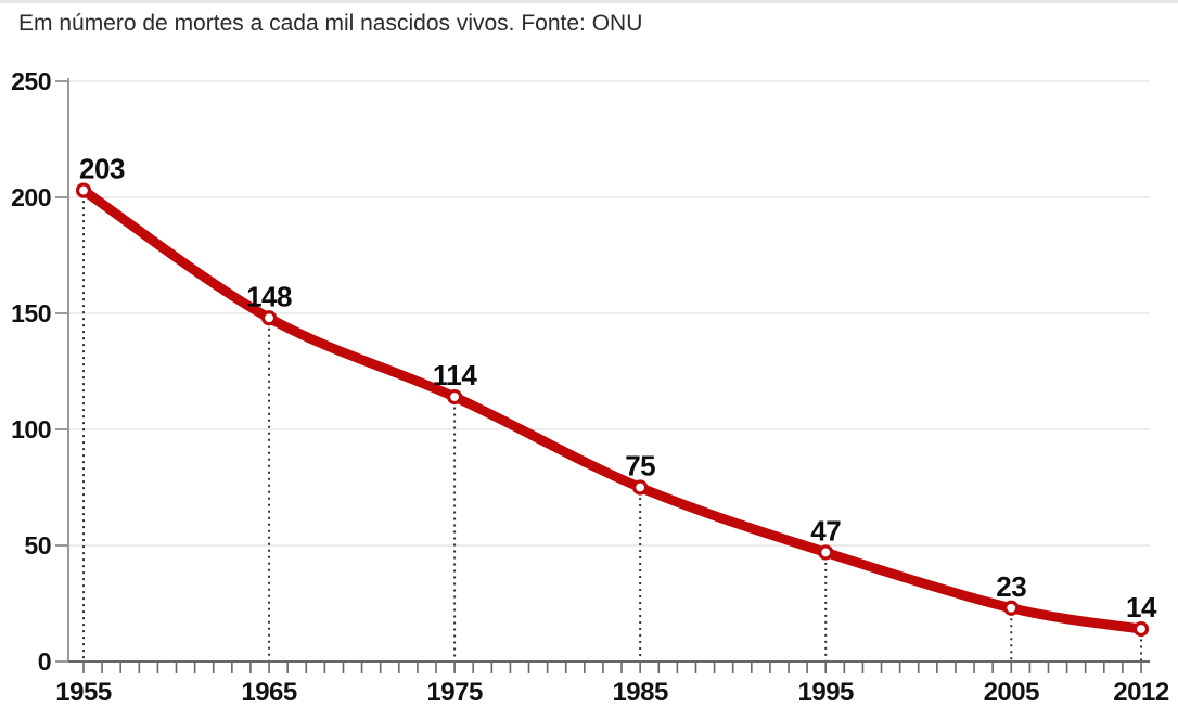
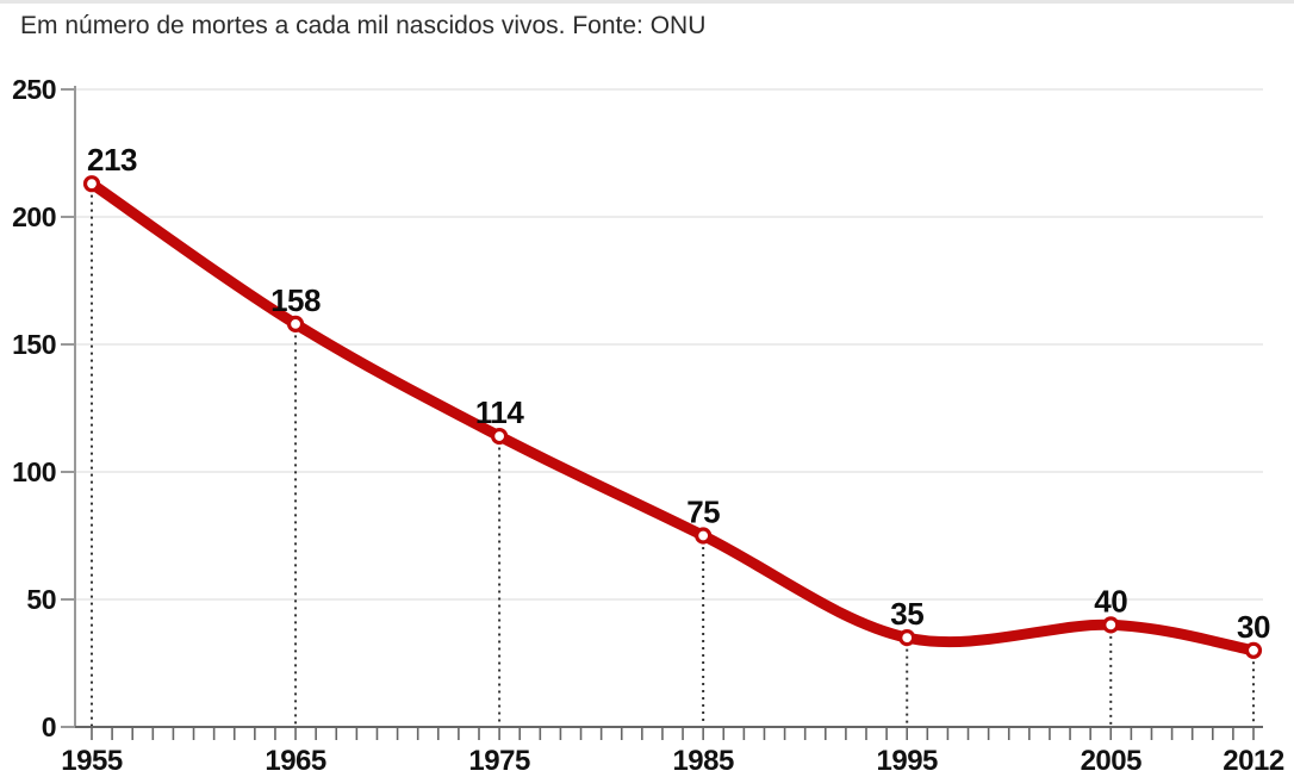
1955: 203 -> 213
1965: 148 -> 158
1995: 47 -> 35
2005: 23 -> 40
2012: 14 -> 30
